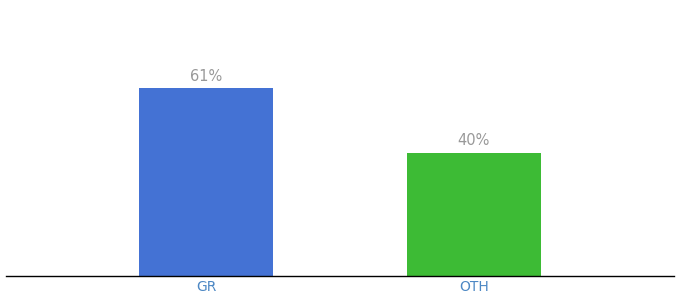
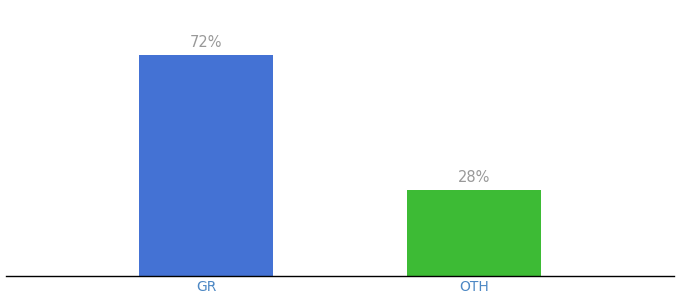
GR: 61% -> 72%
OTH: 40% -> 28%
